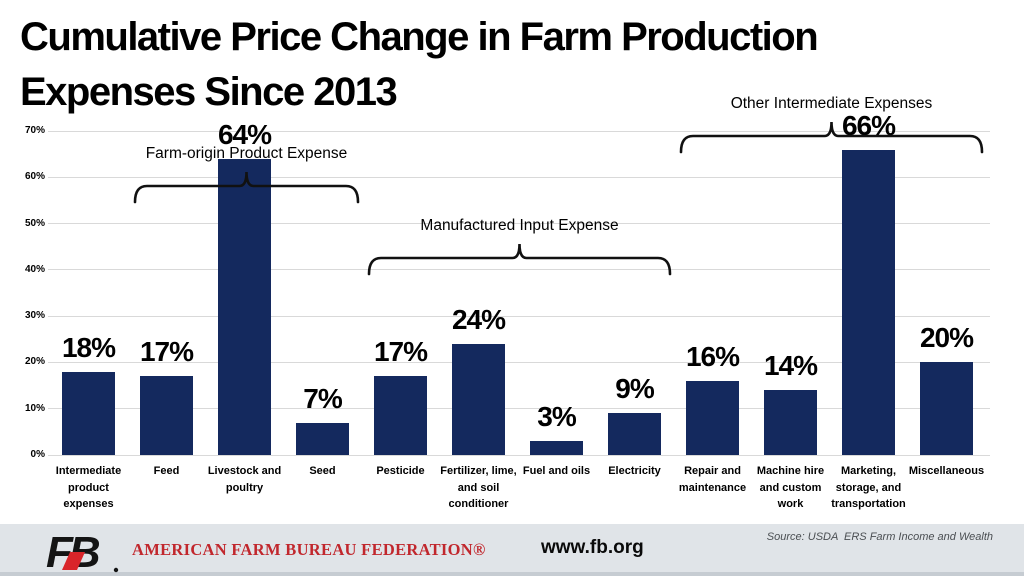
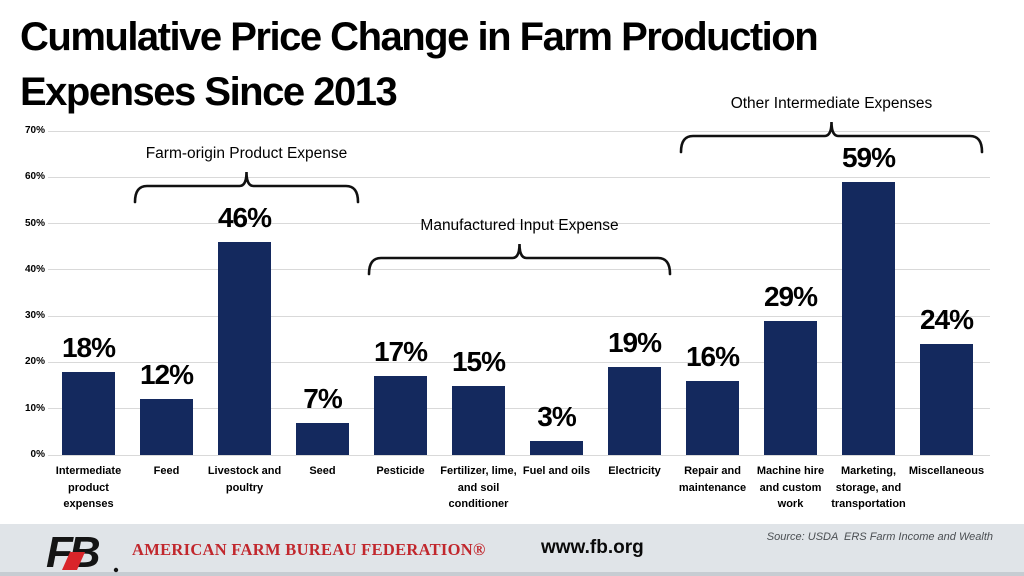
Feed: 17% -> 12%
Livestock and poultry: 64% -> 46%
Fertilizer, lime, and soil conditioner: 24% -> 15%
Electricity: 9% -> 19%
Machine hire and custom work: 14% -> 29%
Marketing, storage, and transportation: 66% -> 59%
Miscellaneous: 20% -> 24%
